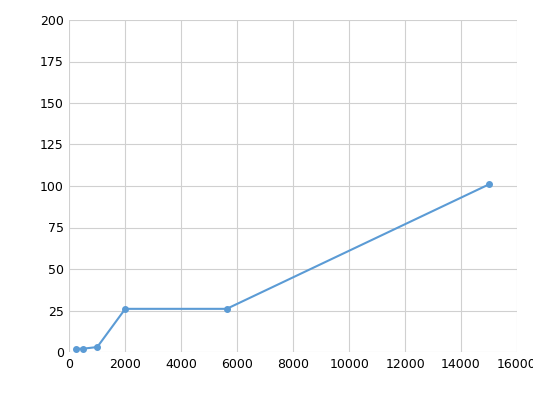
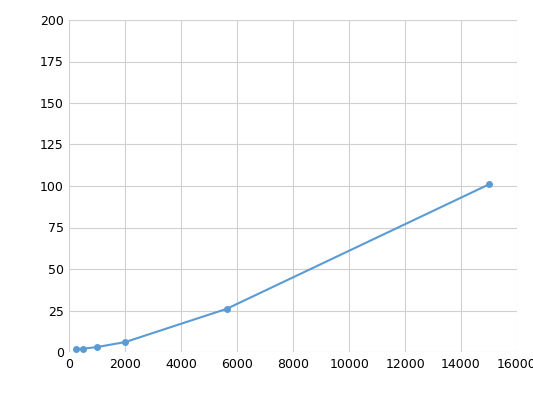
2000: 26 -> 6
